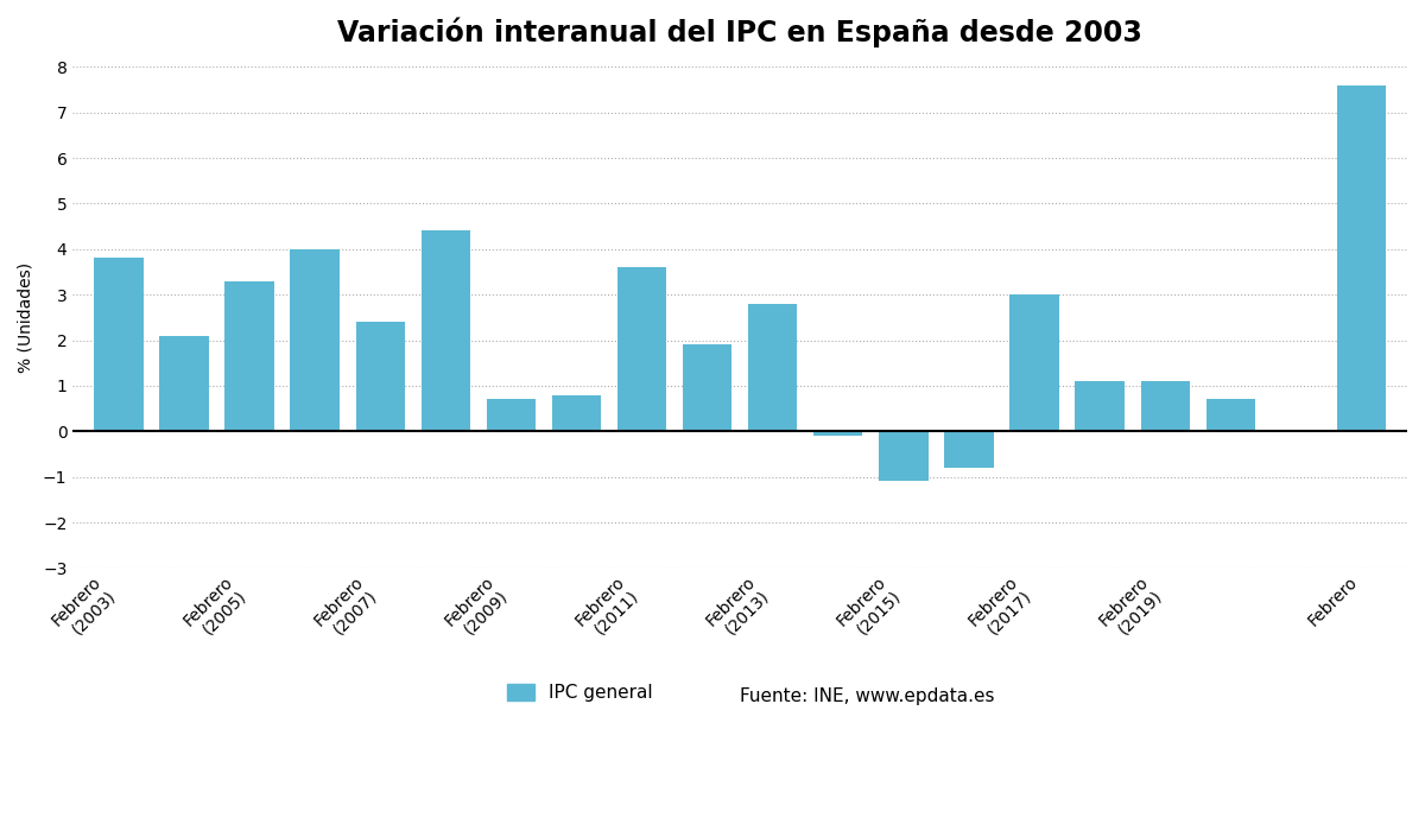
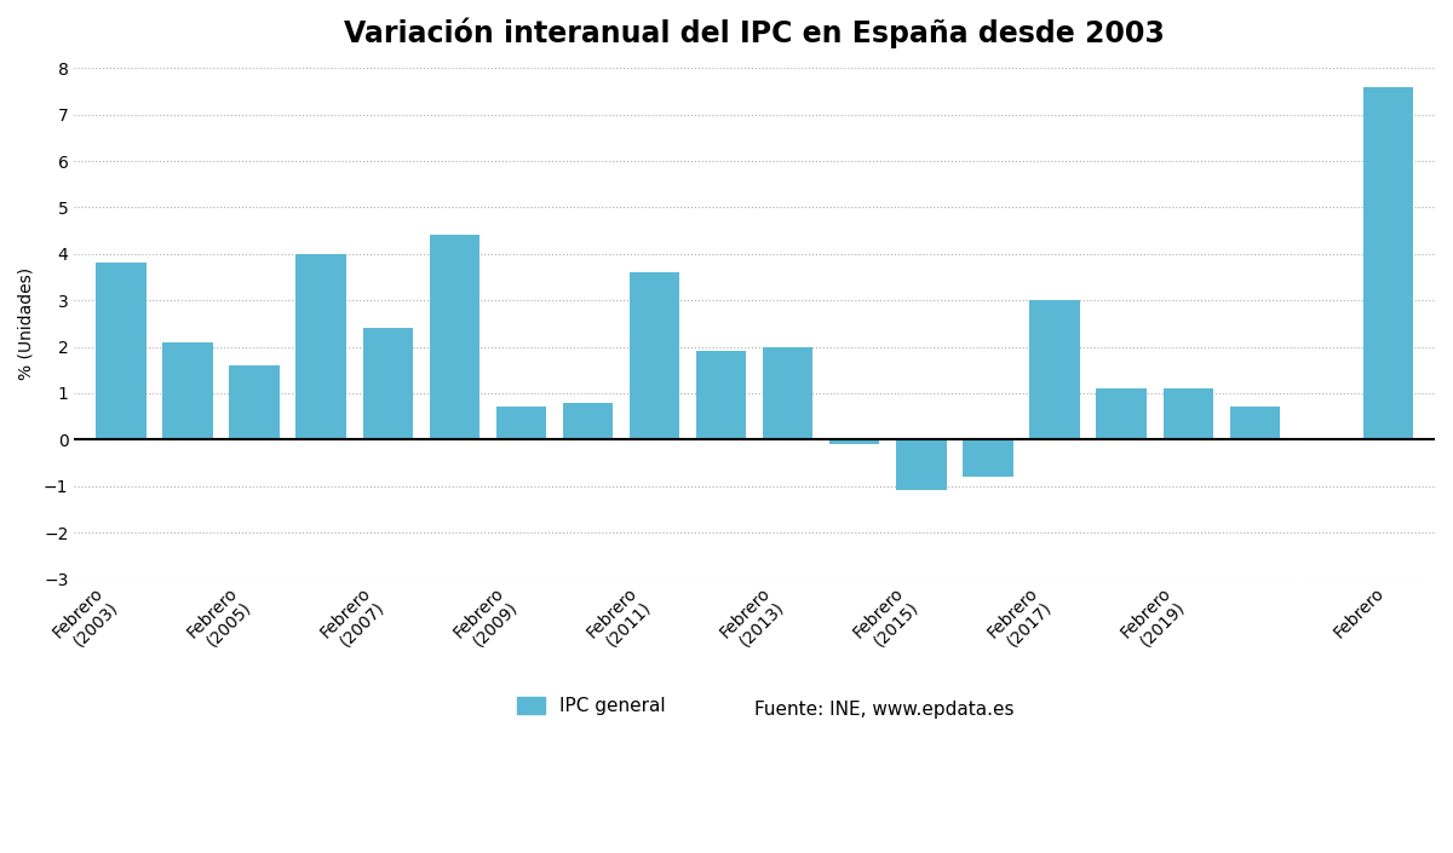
Febrero (2005): 3.3 -> 1.6
Febrero (2013): 2.8 -> 2.0
